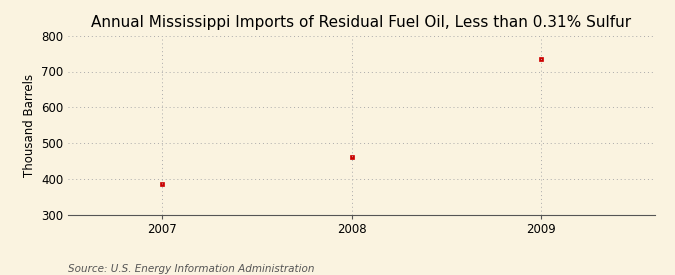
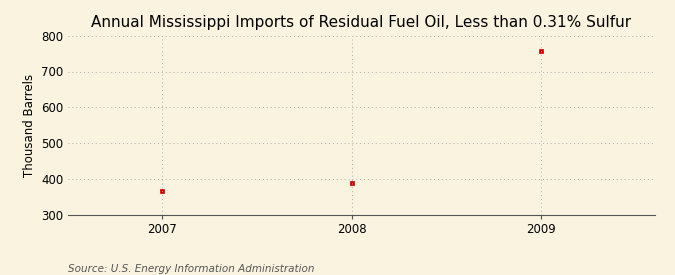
2007: 385 -> 367
2008: 460 -> 387
2009: 735 -> 757
